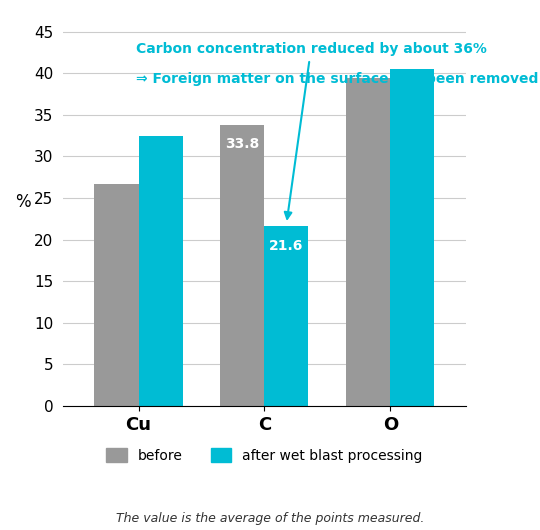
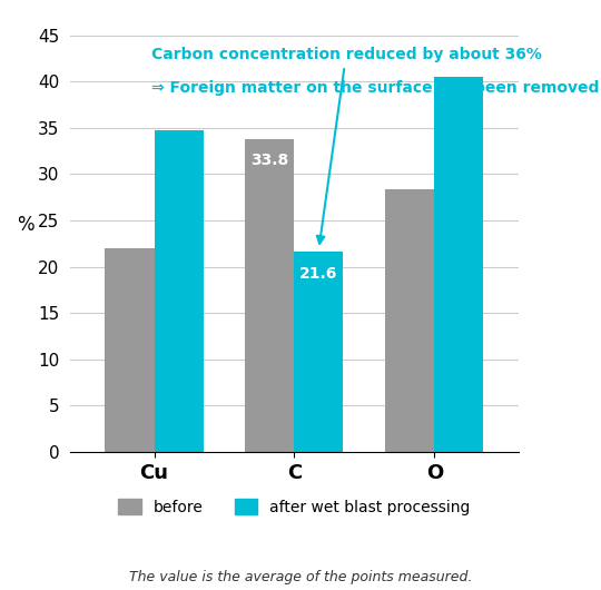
before/Cu: 26.7 -> 22.0
after wet blast processing/Cu: 32.4 -> 34.8
before/O: 39.4 -> 28.4
